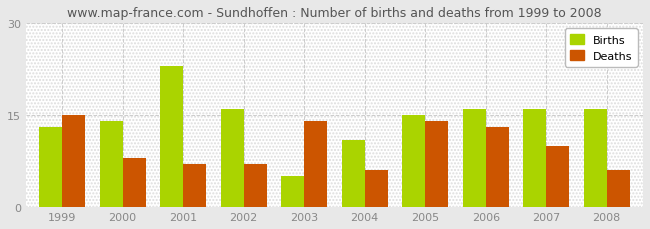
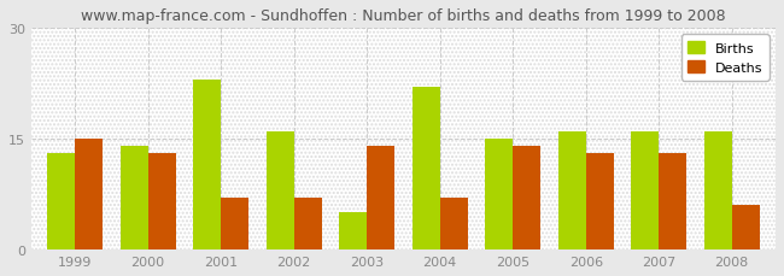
Deaths/2000: 8 -> 13
Births/2004: 11 -> 22
Deaths/2004: 6 -> 7
Deaths/2007: 10 -> 13
